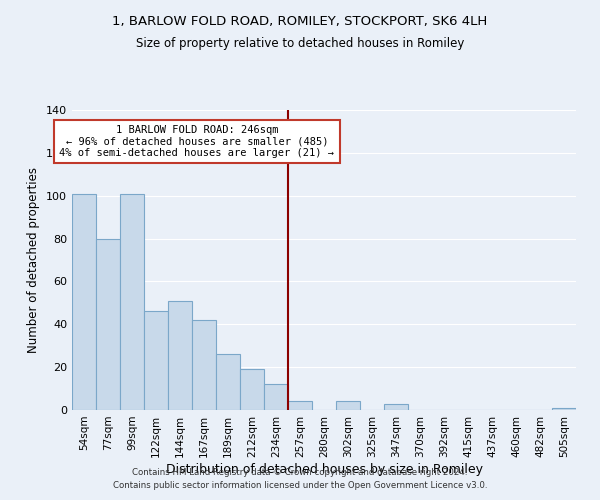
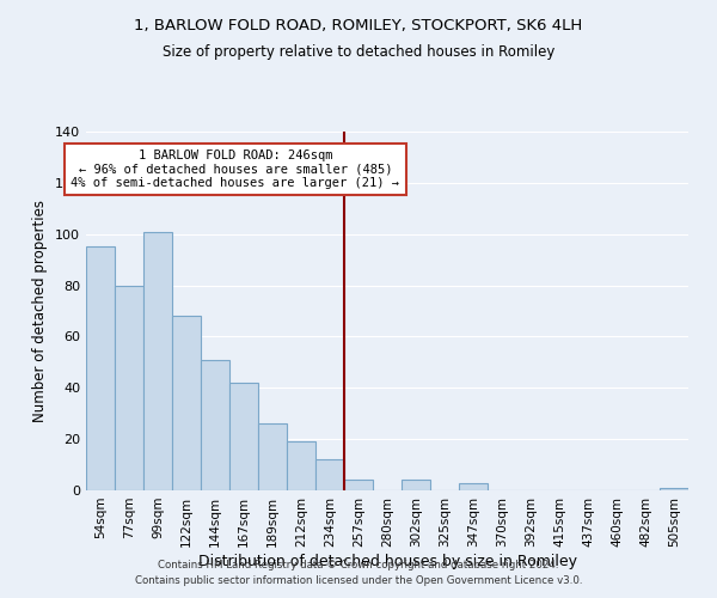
54sqm: 101 -> 95
122sqm: 46 -> 68
